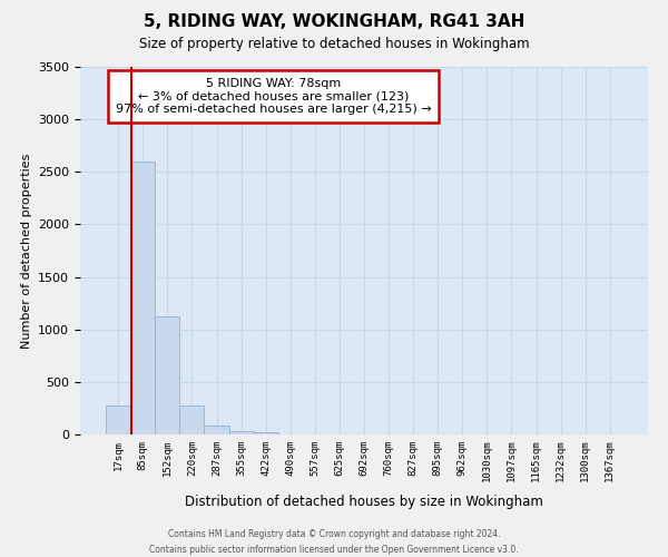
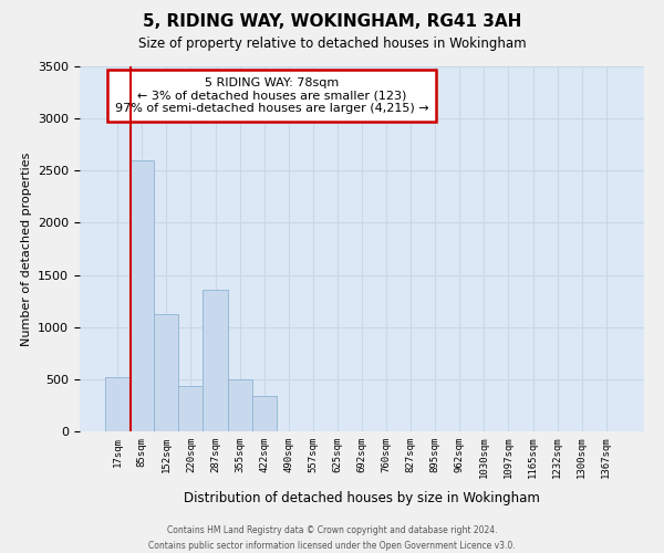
17sqm: 280 -> 520
220sqm: 280 -> 440
287sqm: 80 -> 1360
355sqm: 30 -> 500
422sqm: 20 -> 340
